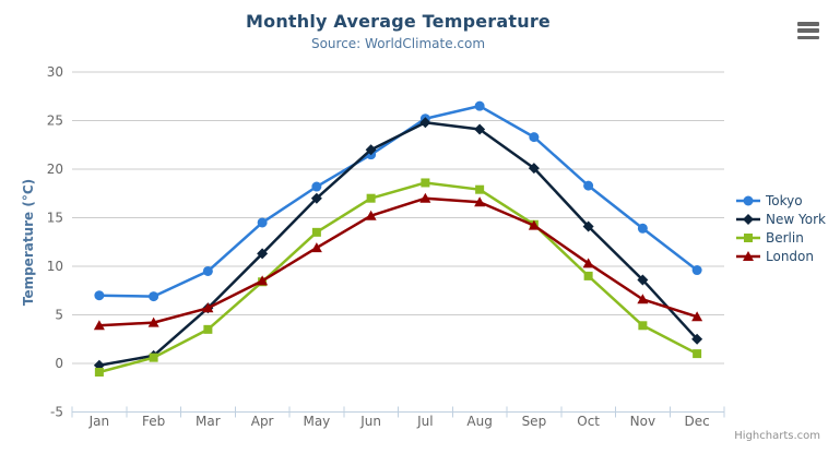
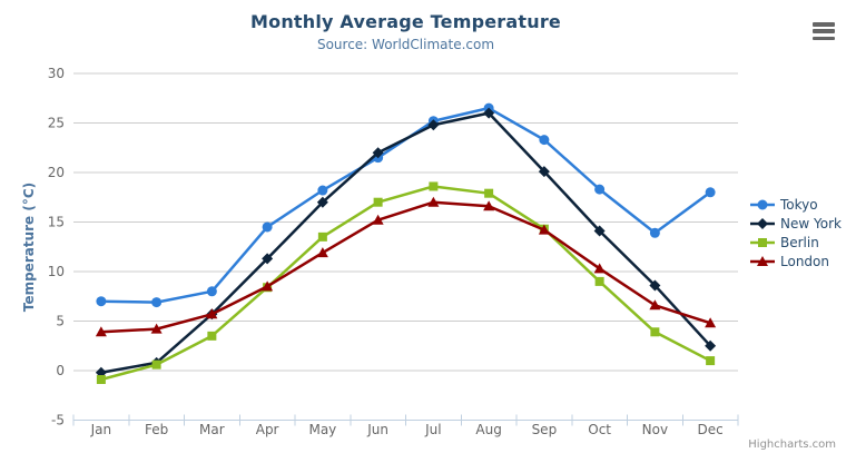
Tokyo/Mar: 10 -> 8
New York/Aug: 24 -> 26
Tokyo/Dec: 10 -> 18
